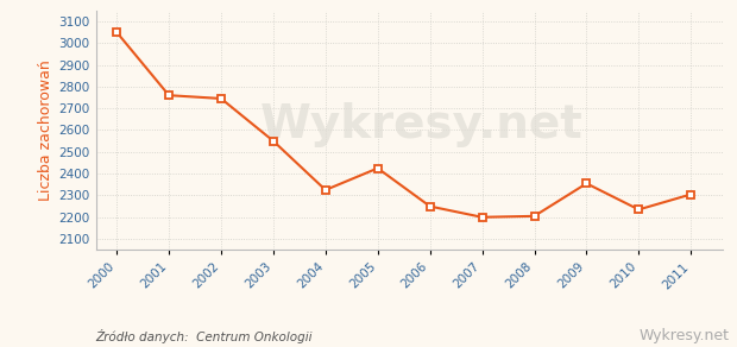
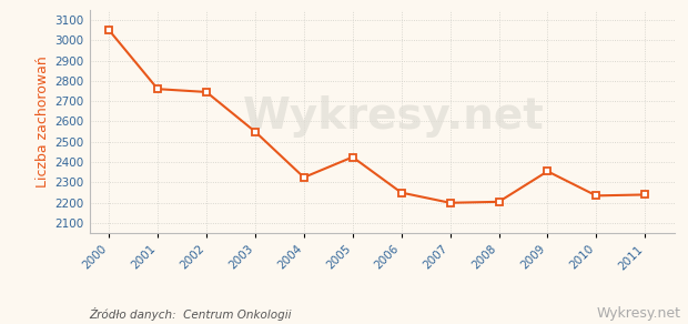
2011: 2300 -> 2240
